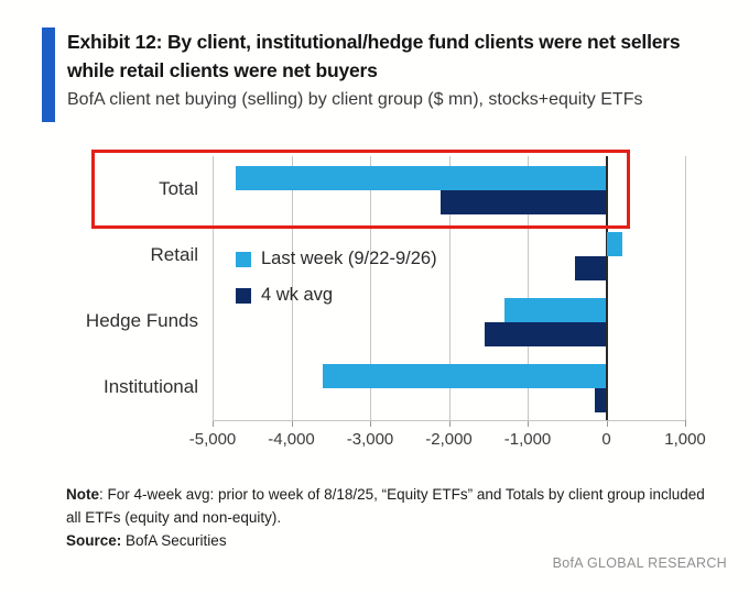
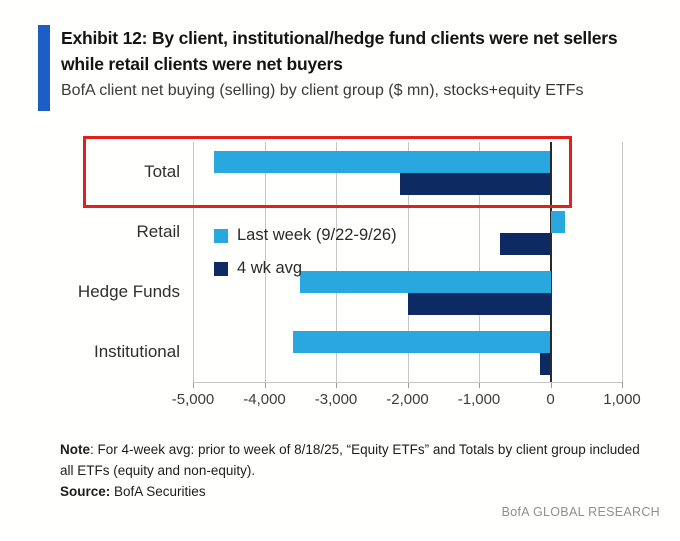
4 wk avg/Retail: -400 -> -700
Last week (9/22-9/26)/Hedge Funds: -1300 -> -3500
4 wk avg/Hedge Funds: -1600 -> -2000
